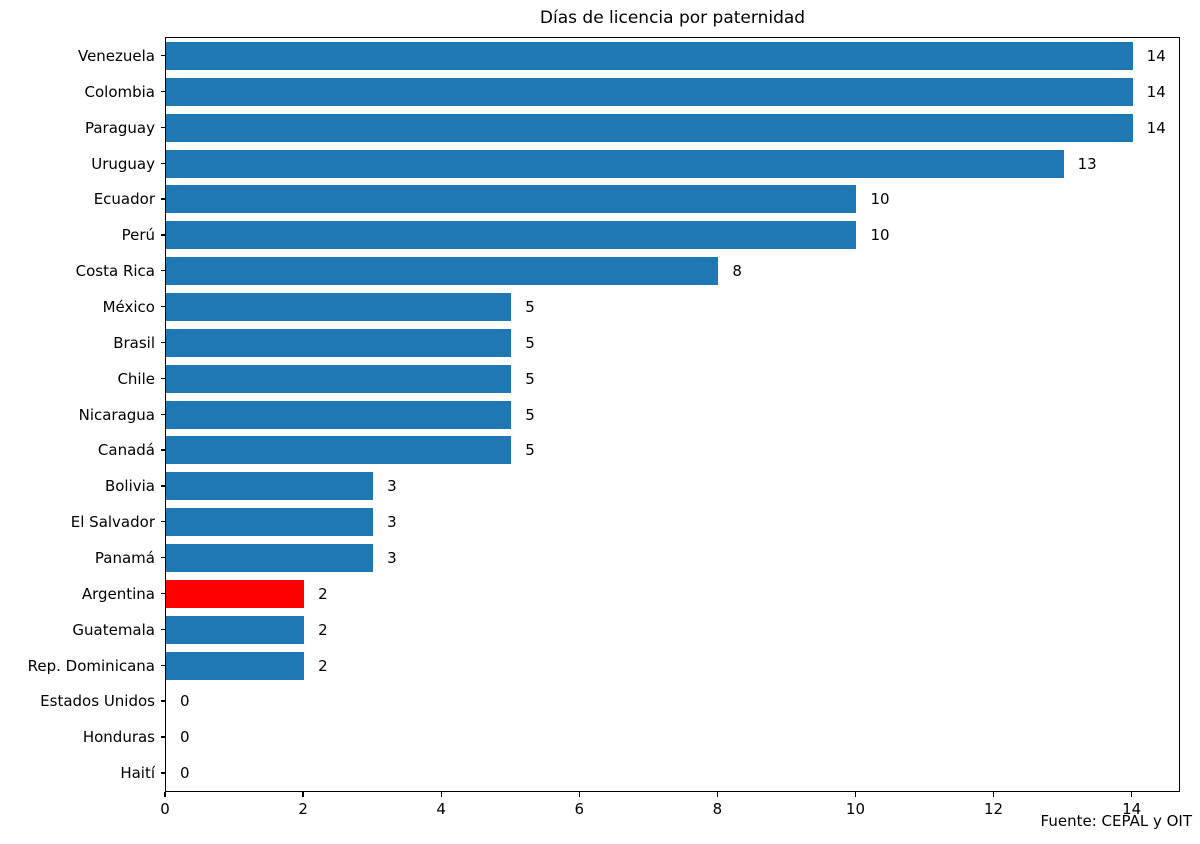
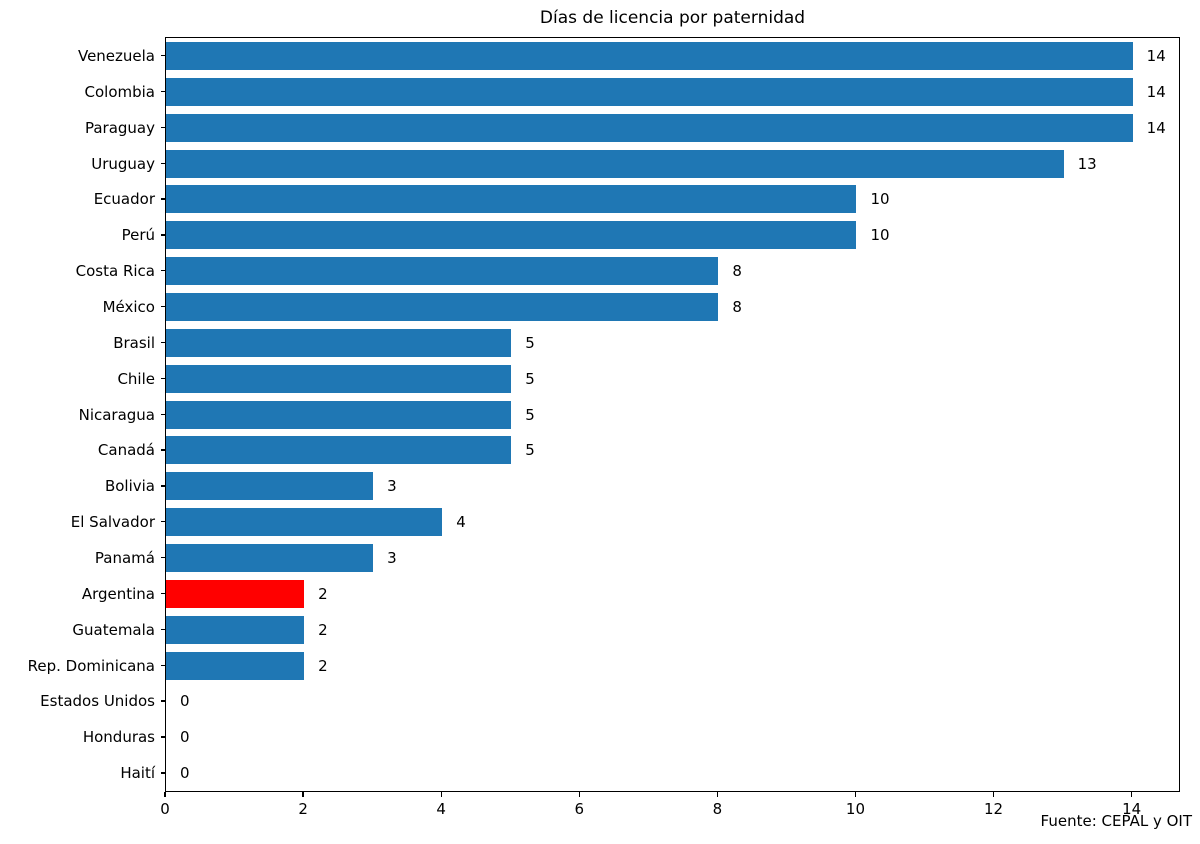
México: 5 -> 8
El Salvador: 3 -> 4
